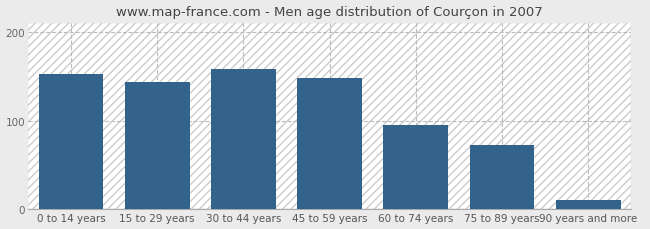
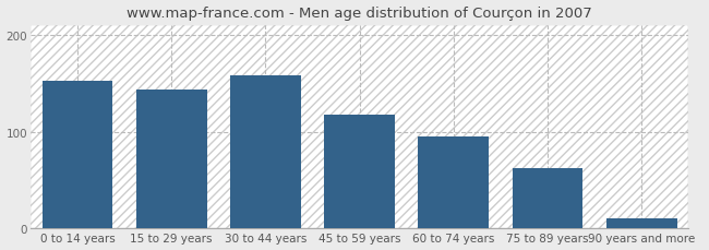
45 to 59 years: 148 -> 117
75 to 89 years: 72 -> 62
